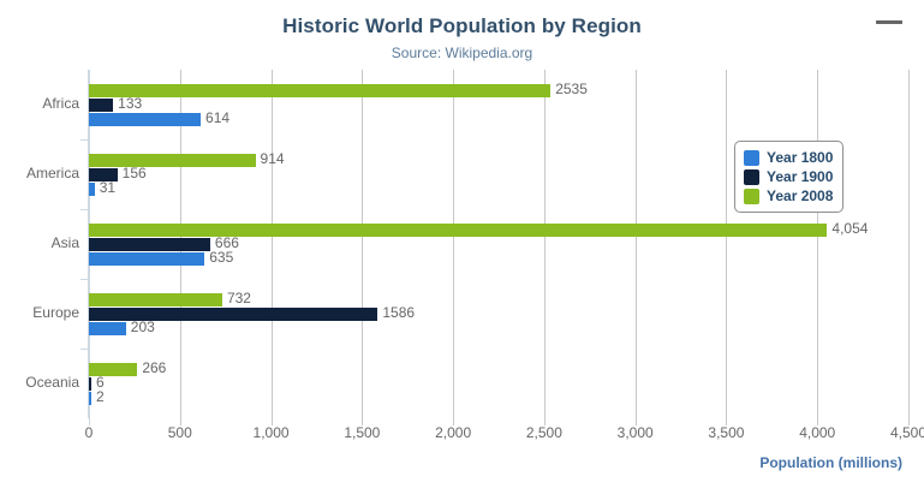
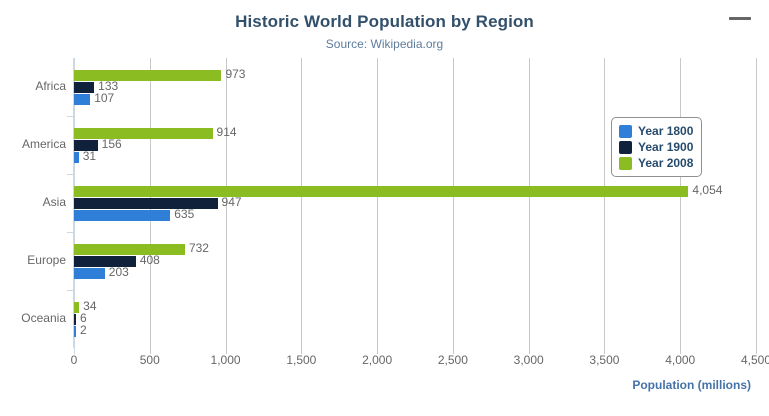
Year 1800/Africa: 614 -> 107
Year 2008/Africa: 2535 -> 973
Year 1900/Asia: 666 -> 947
Year 1900/Europe: 1586 -> 408
Year 2008/Oceania: 266 -> 34
